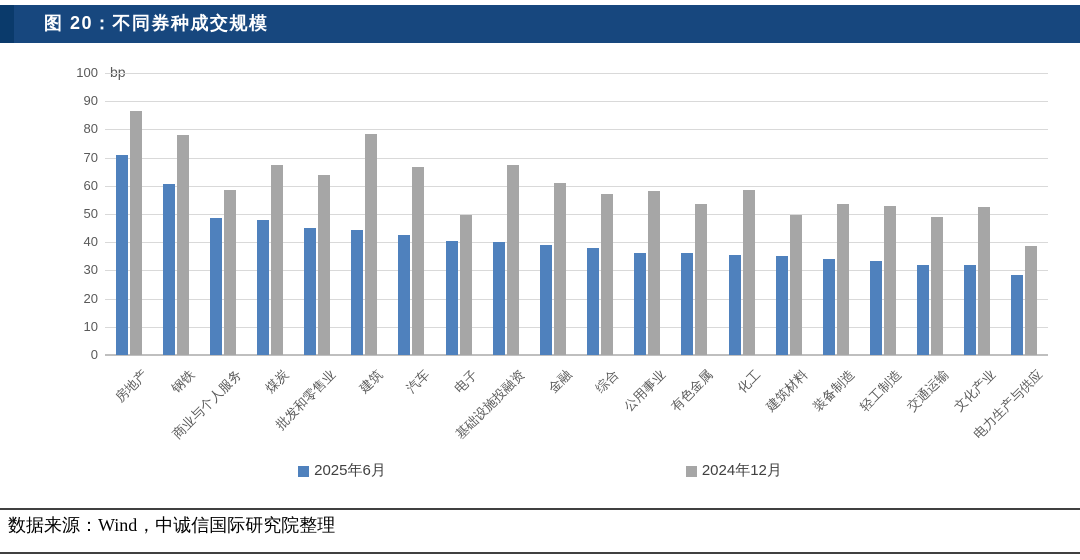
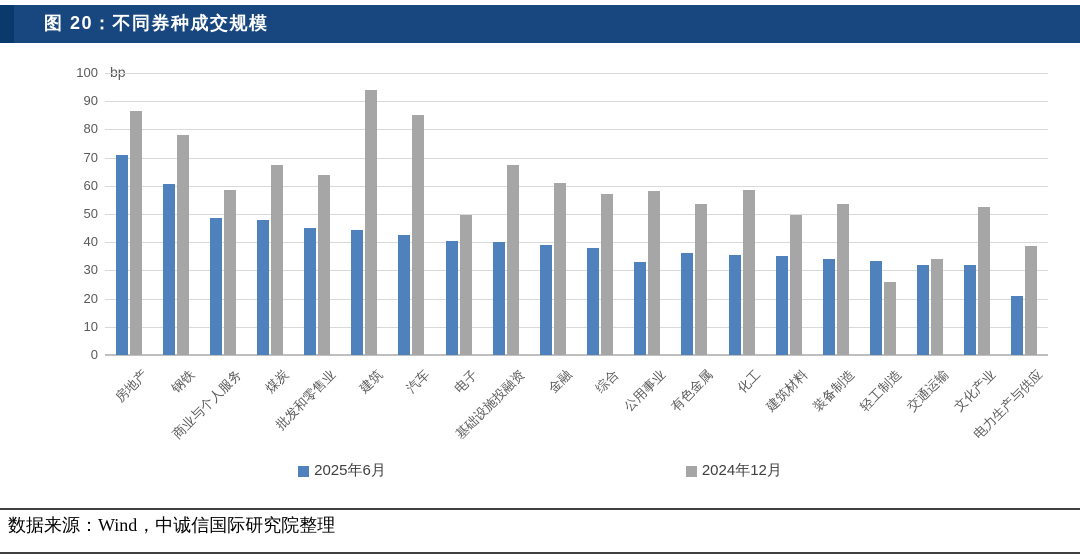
2024年12月/建筑: 78 -> 94
2024年12月/汽车: 66 -> 85
2025年6月/公用事业: 36 -> 33
2024年12月/轻工制造: 53 -> 26
2024年12月/交通运输: 49 -> 34
2025年6月/电力生产与供应: 28 -> 21
